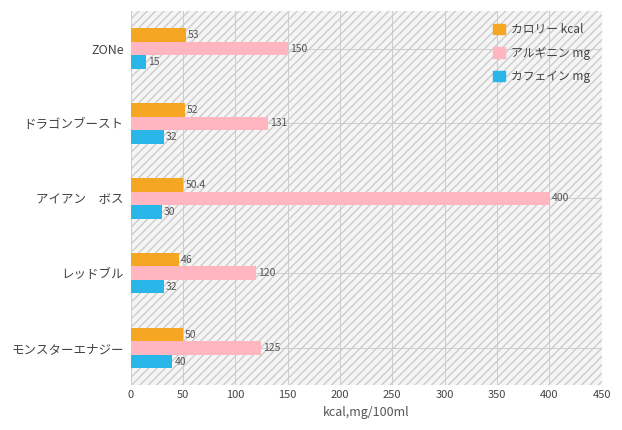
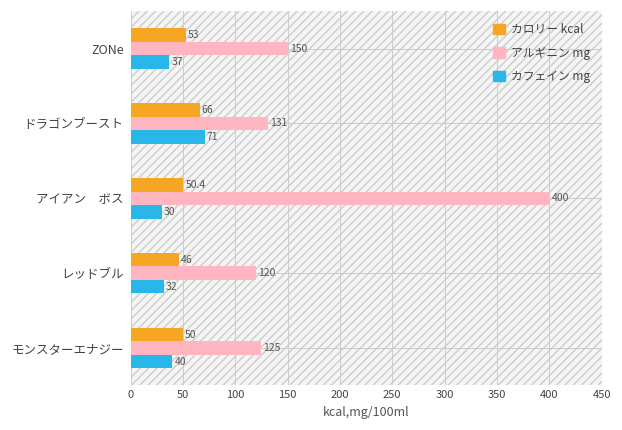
カフェイン mg/ZONe: 15 -> 37
カロリー kcal/ドラゴンブースト: 52 -> 66
カフェイン mg/ドラゴンブースト: 32 -> 71
